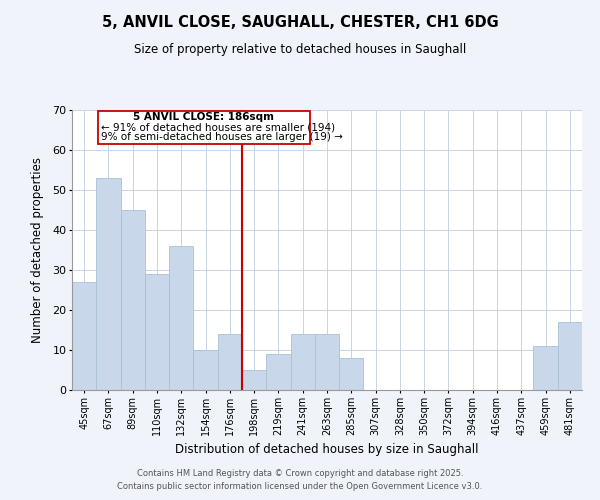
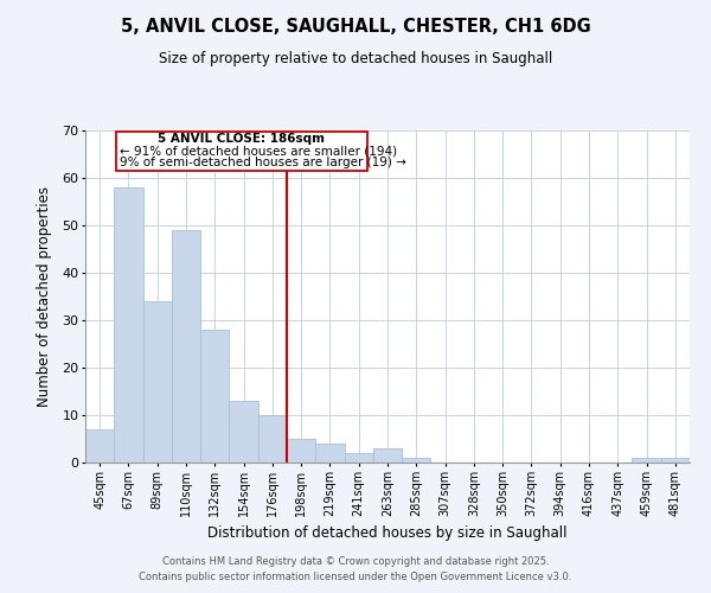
45sqm: 27 -> 7
67sqm: 53 -> 58
89sqm: 45 -> 34
110sqm: 29 -> 49
132sqm: 36 -> 28
154sqm: 10 -> 13
176sqm: 14 -> 10
219sqm: 9 -> 4
241sqm: 14 -> 2
263sqm: 14 -> 3
285sqm: 8 -> 1
459sqm: 11 -> 1
481sqm: 17 -> 1
